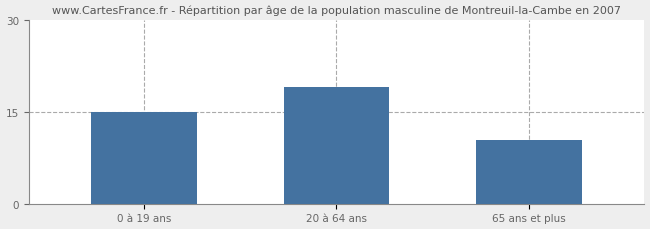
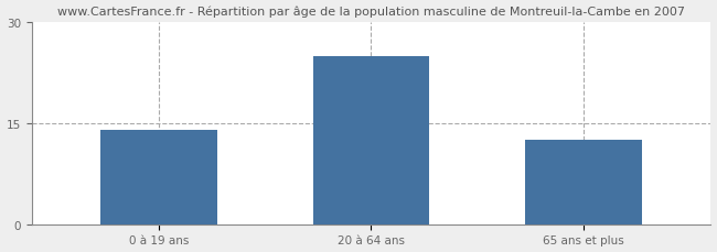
0 à 19 ans: 15.0 -> 14.0
20 à 64 ans: 19.0 -> 25.0
65 ans et plus: 10.4 -> 12.5
